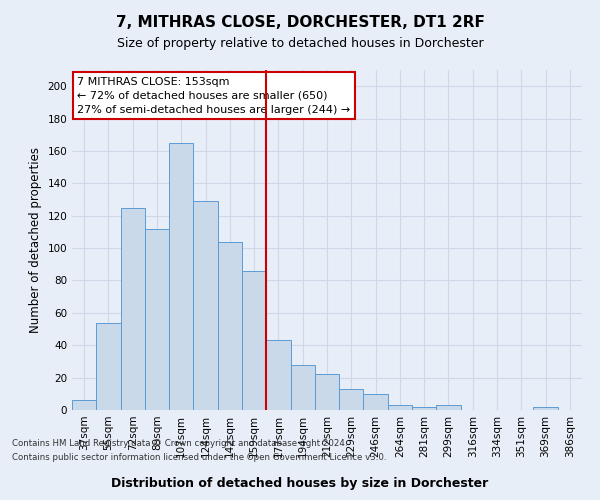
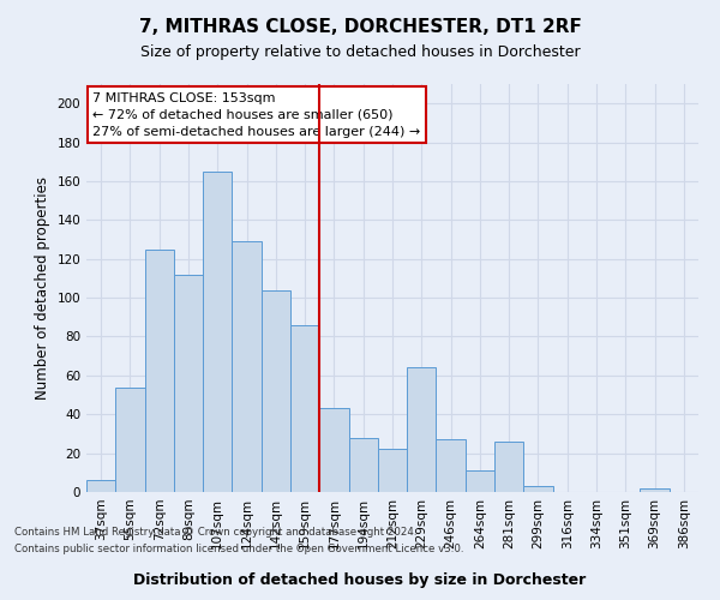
229sqm: 13 -> 64
246sqm: 10 -> 27
264sqm: 3 -> 11
281sqm: 2 -> 26
